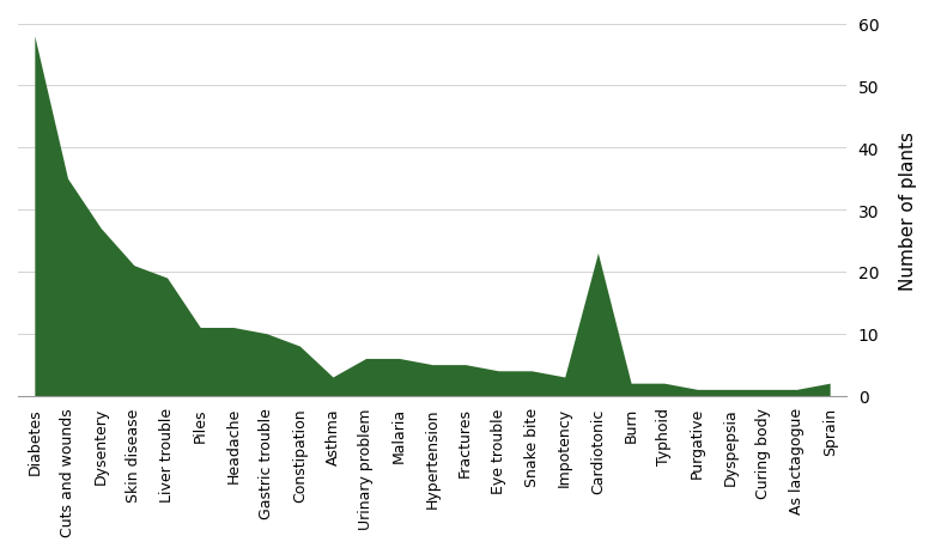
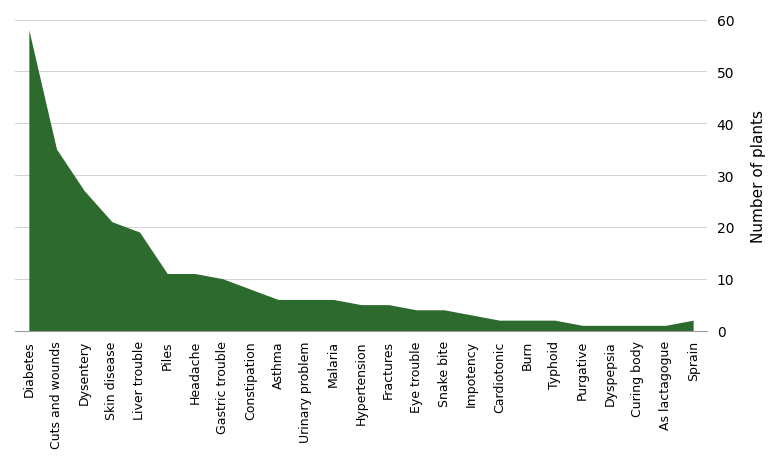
Asthma: 3 -> 6
Cardiotonic: 23 -> 2
